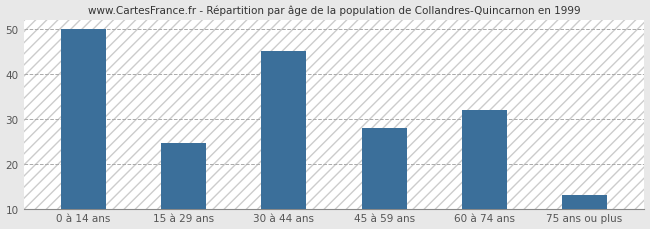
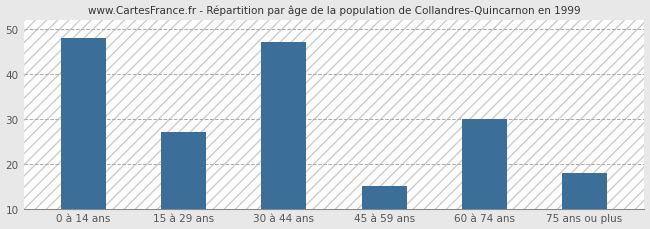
0 à 14 ans: 50.0 -> 48.0
15 à 29 ans: 24.5 -> 27.0
30 à 44 ans: 45.0 -> 47.0
45 à 59 ans: 28.0 -> 15.0
60 à 74 ans: 32.0 -> 30.0
75 ans ou plus: 13.0 -> 18.0
